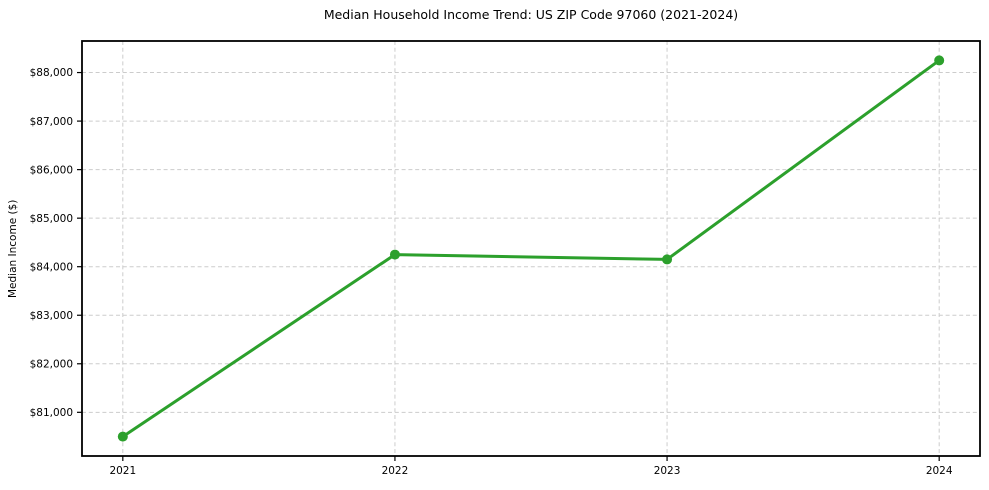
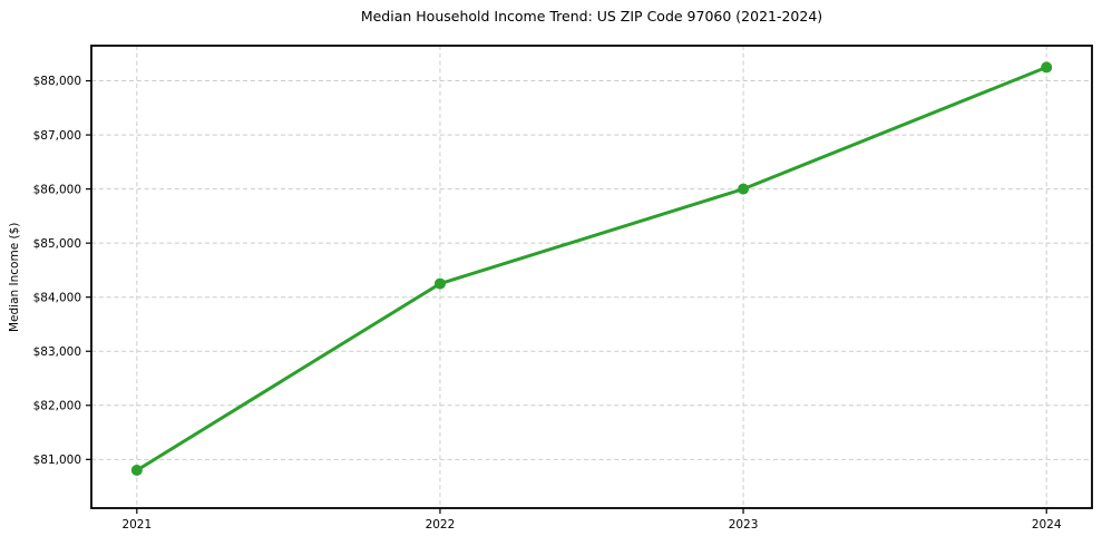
2021: $80500 -> $80800
2023: $84200 -> $86000
